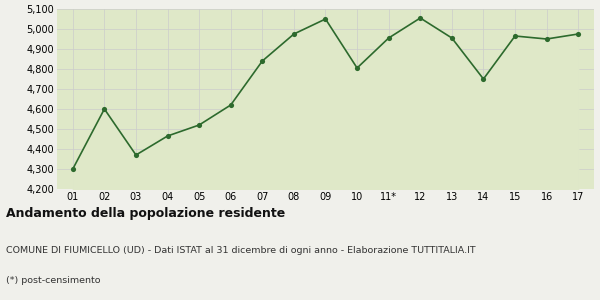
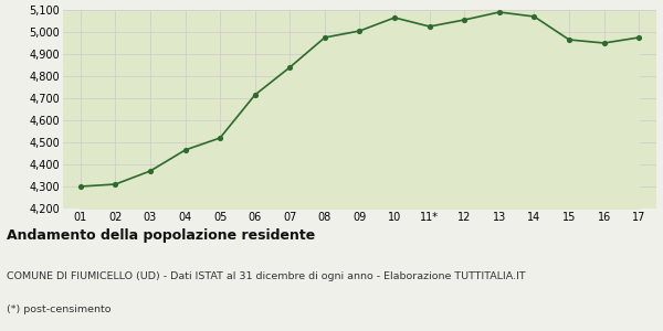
02: 4,600 -> 4,310
06: 4,620 -> 4,715
09: 5,050 -> 5,005
10: 4,805 -> 5,065
11*: 4,955 -> 5,025
13: 4,955 -> 5,090
14: 4,750 -> 5,070
